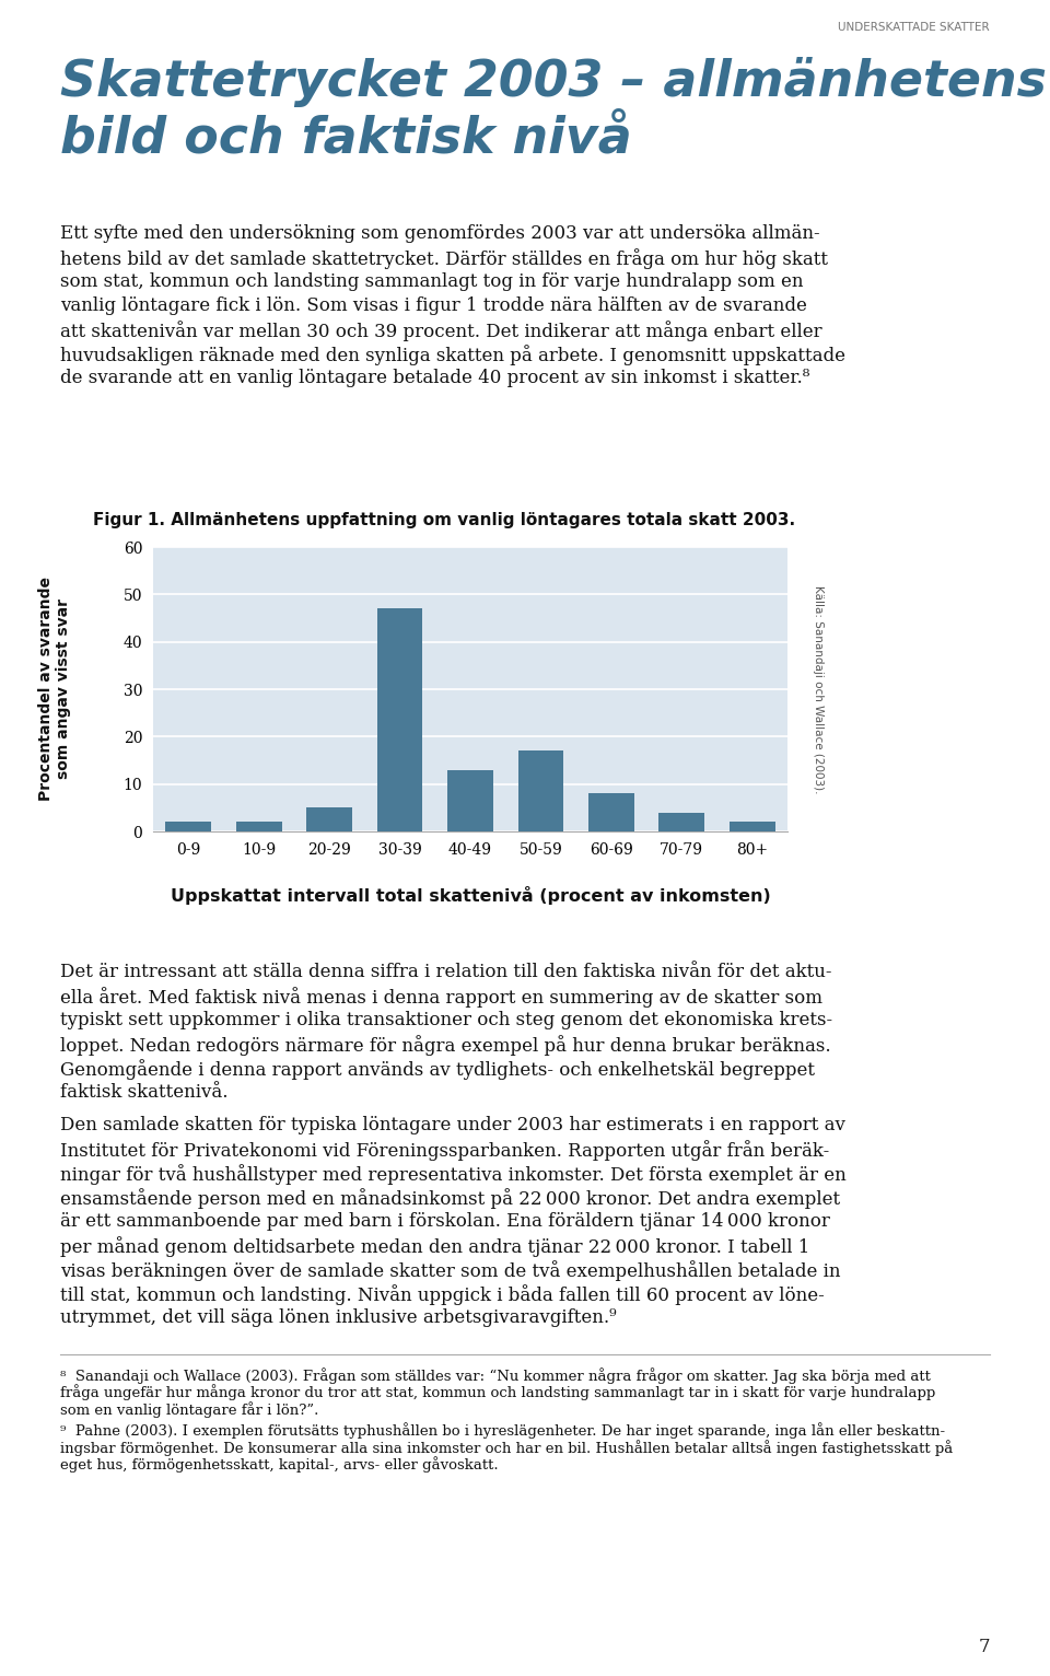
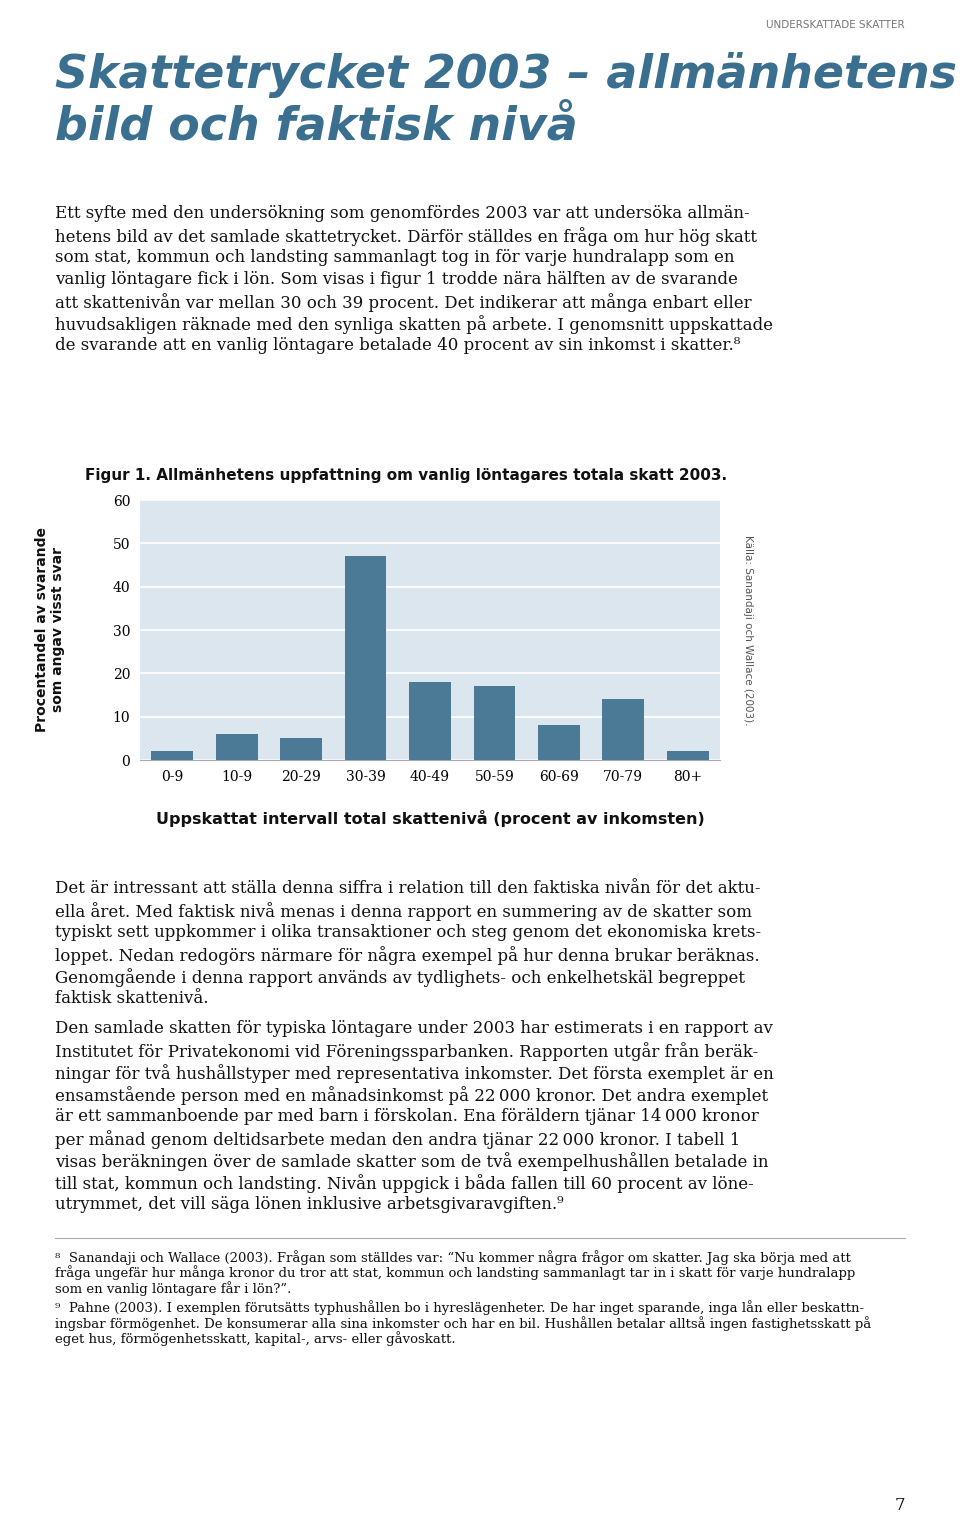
10-9: 2 -> 6
40-49: 13 -> 18
70-79: 4 -> 14
